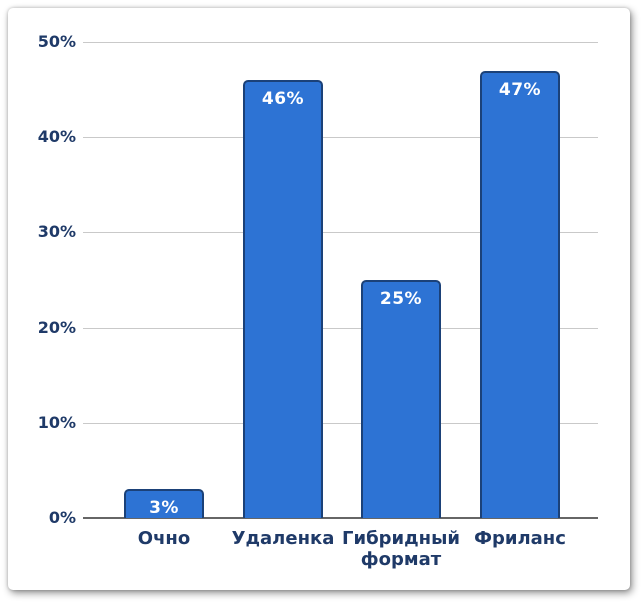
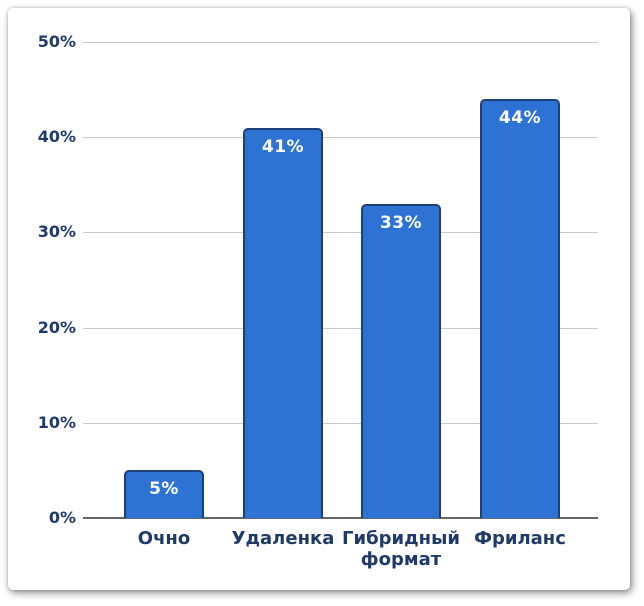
Очно: 3% -> 5%
Удаленка: 46% -> 41%
Гибридный формат: 25% -> 33%
Фриланс: 47% -> 44%
